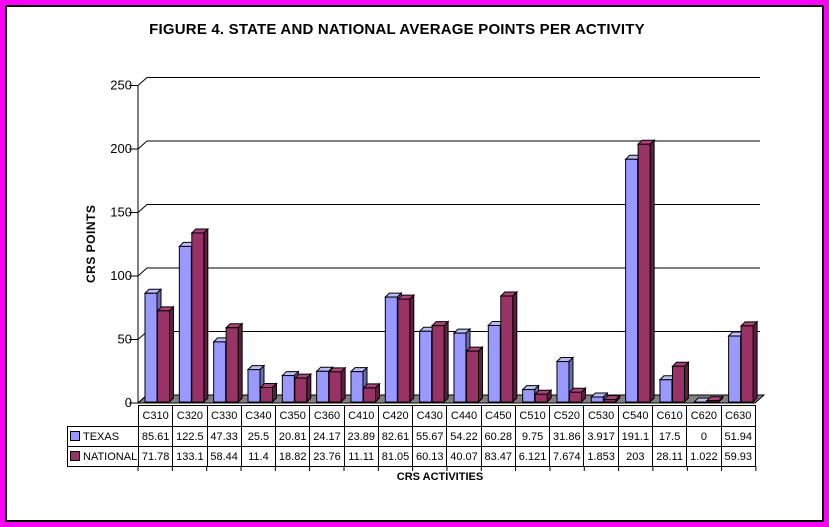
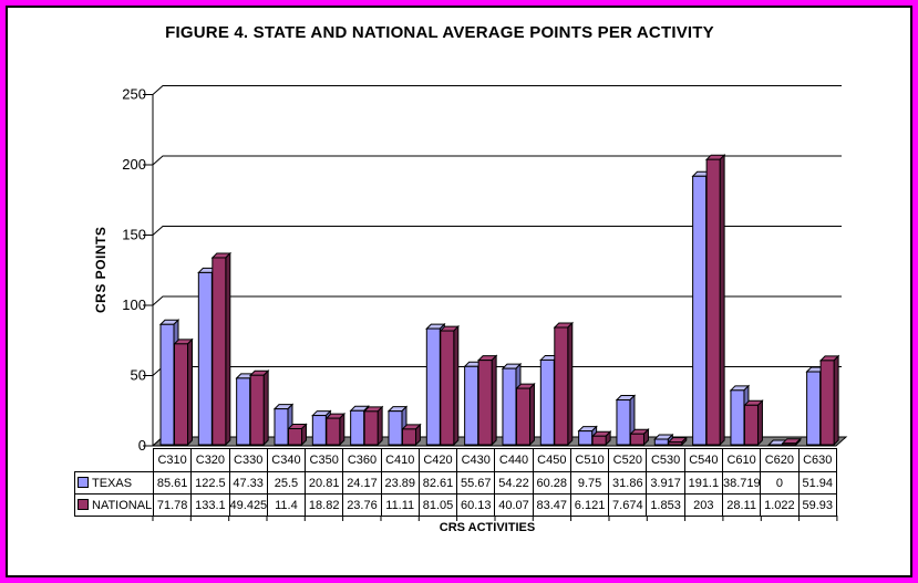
NATIONAL/C330: 58.44 -> 49.425
TEXAS/C610: 17.5 -> 38.719
